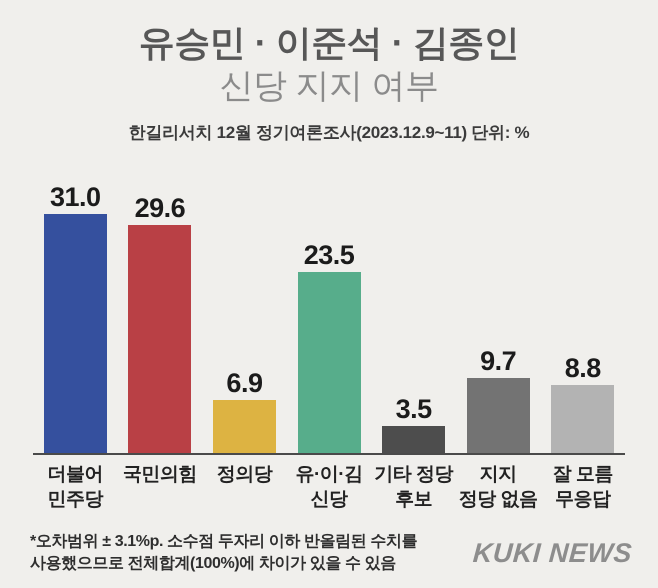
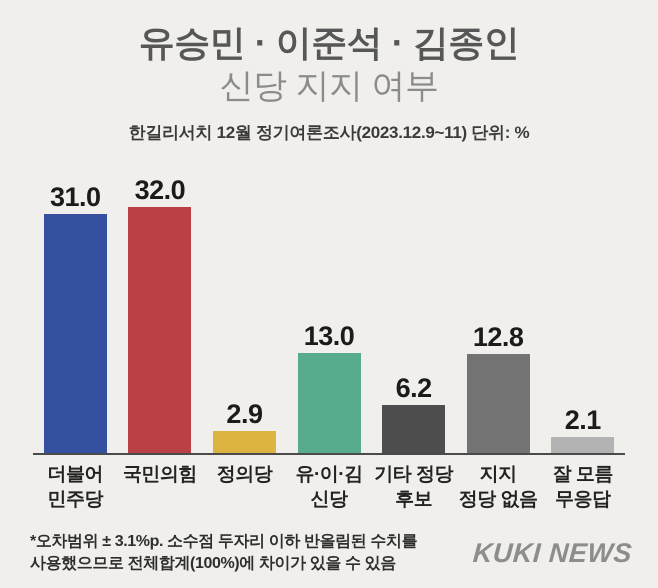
국민의힘: 29.6 -> 32.0
정의당: 6.9 -> 2.9
유·이·김 신당: 23.5 -> 13.0
기타 정당 후보: 3.5 -> 6.2
지지 정당 없음: 9.7 -> 12.8
잘 모름 무응답: 8.8 -> 2.1
